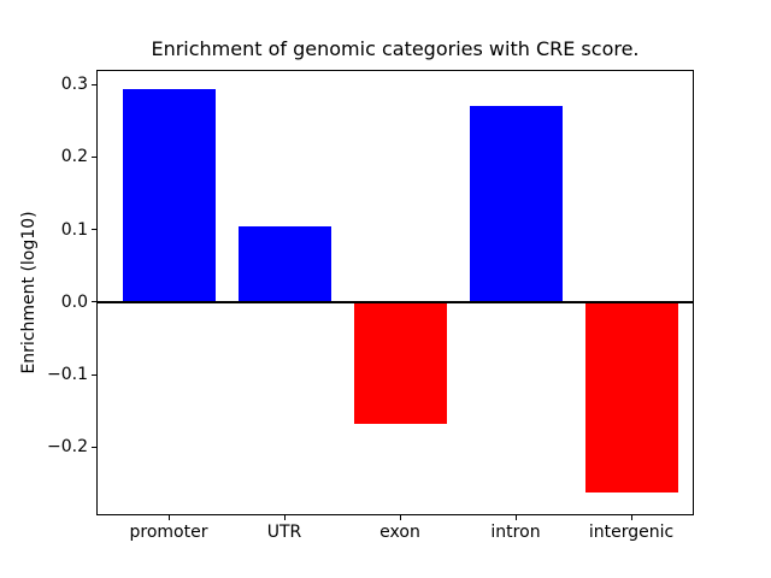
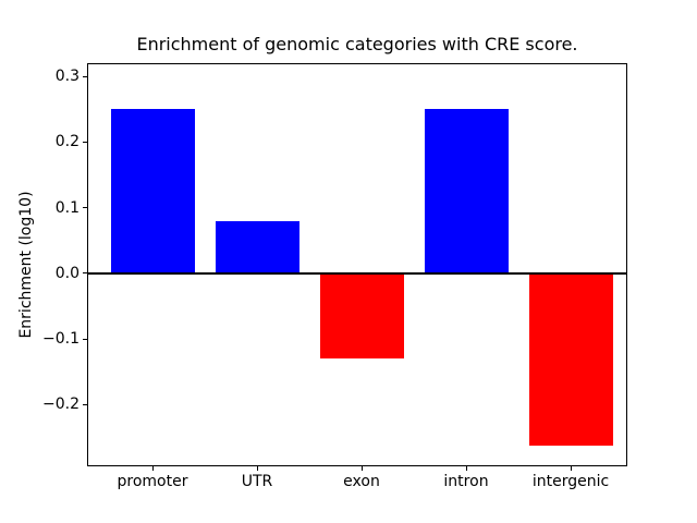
promoter: 0.29 -> 0.25
UTR: 0.10 -> 0.08
exon: -0.17 -> -0.13
intron: 0.27 -> 0.25
